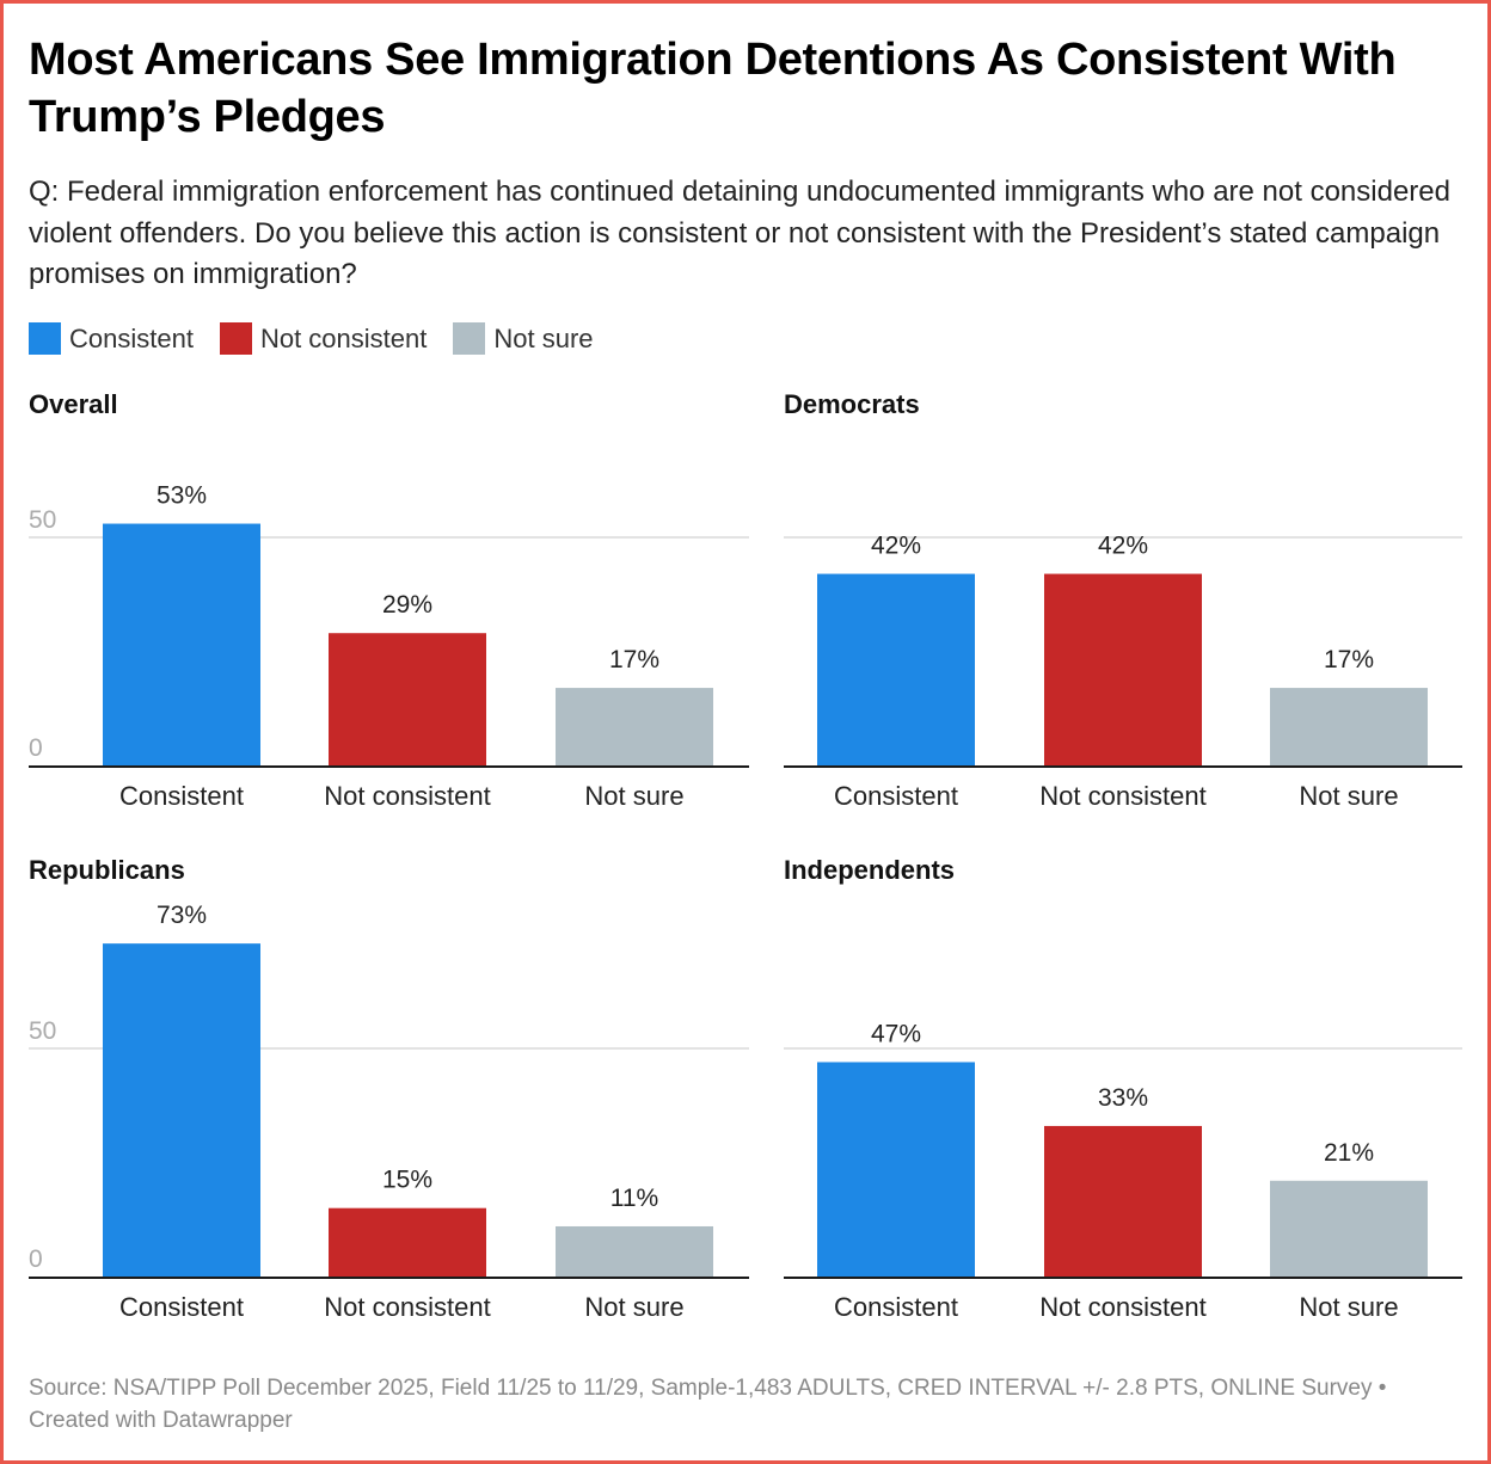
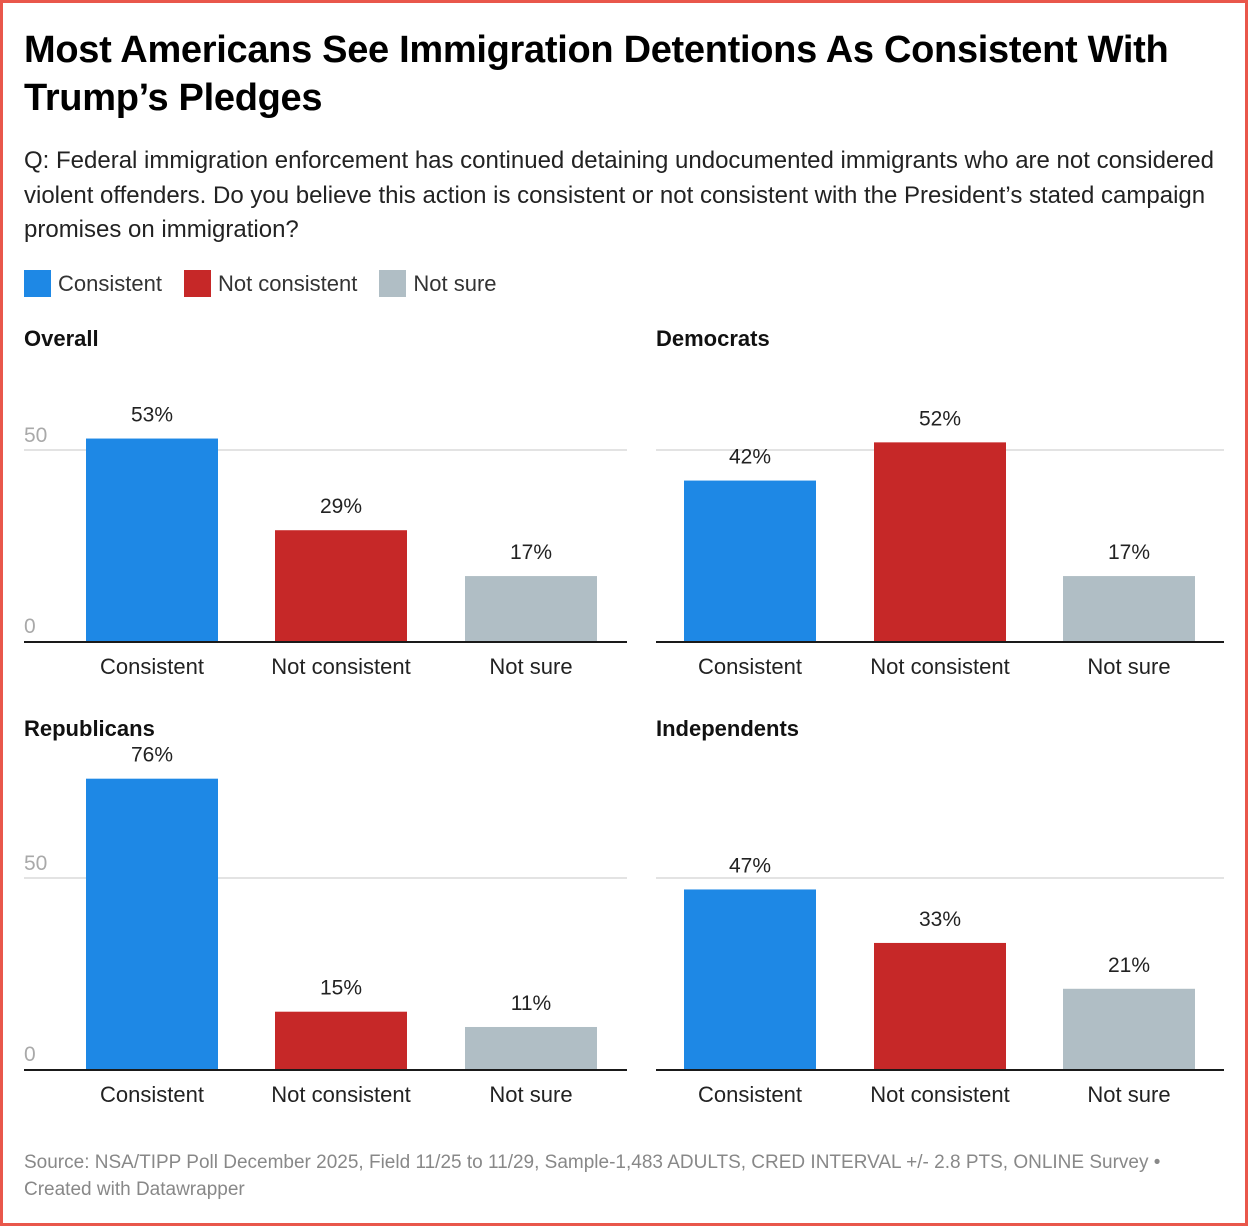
Democrats/Not consistent: 42% -> 52%
Republicans/Consistent: 73% -> 76%
